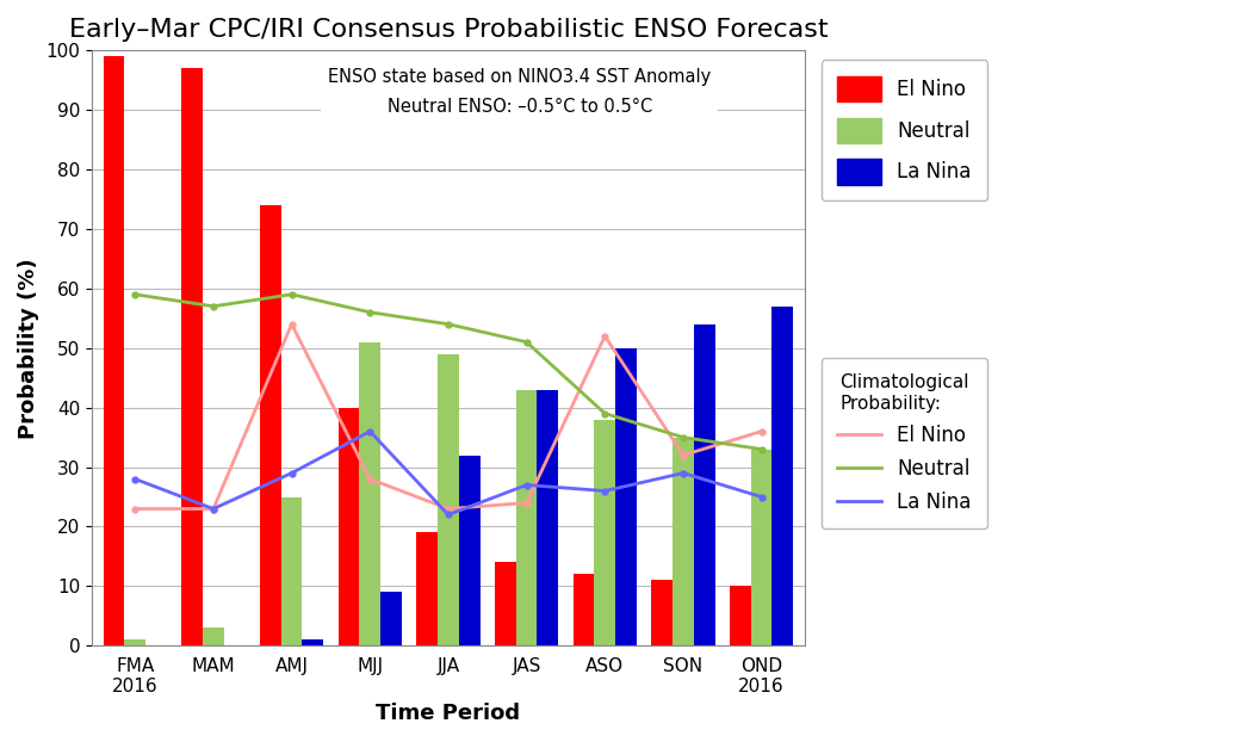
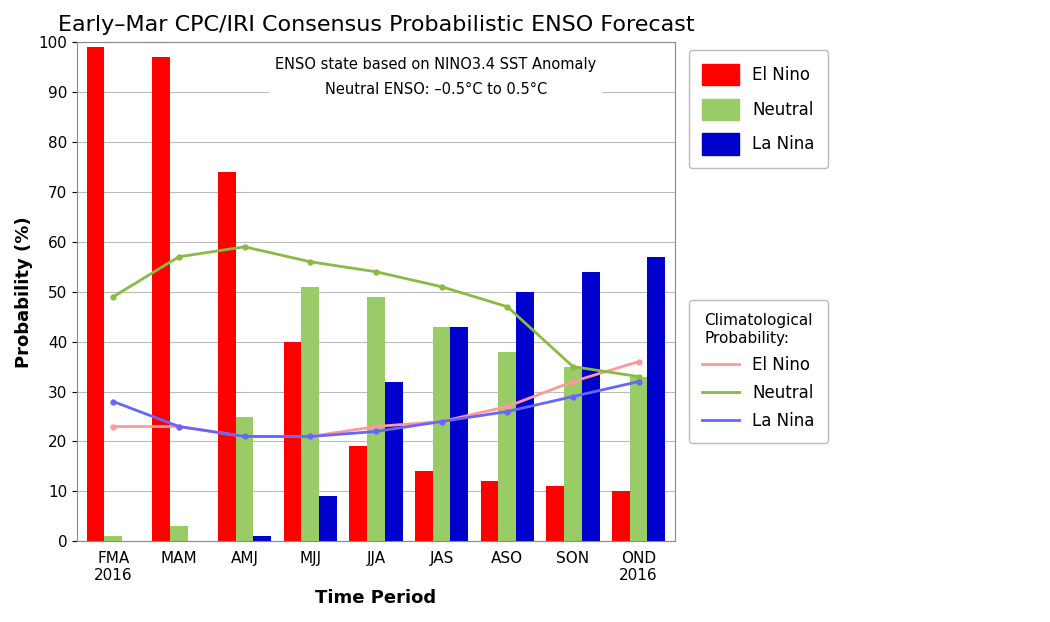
Neutral/FMA 2016: 59 -> 49
El Nino/AMJ: 54 -> 21
La Nina/AMJ: 29 -> 21
El Nino/MJJ: 28 -> 21
La Nina/MJJ: 36 -> 21
La Nina/JAS: 27 -> 24
El Nino/ASO: 52 -> 27
Neutral/ASO: 39 -> 47
La Nina/OND 2016: 25 -> 32
